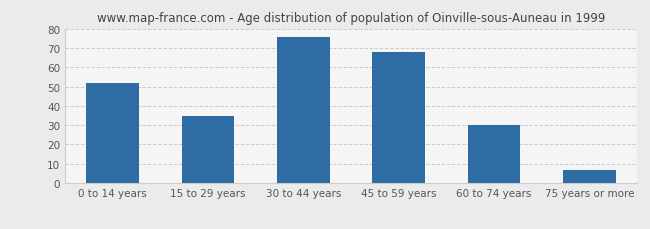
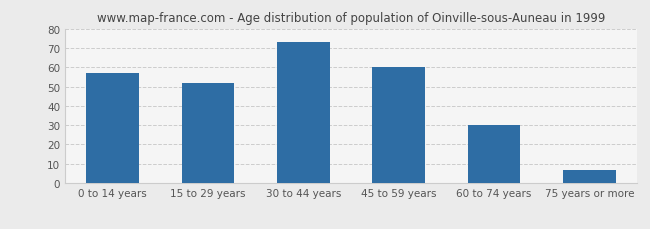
0 to 14 years: 52 -> 57
15 to 29 years: 35 -> 52
30 to 44 years: 76 -> 73
45 to 59 years: 68 -> 60
